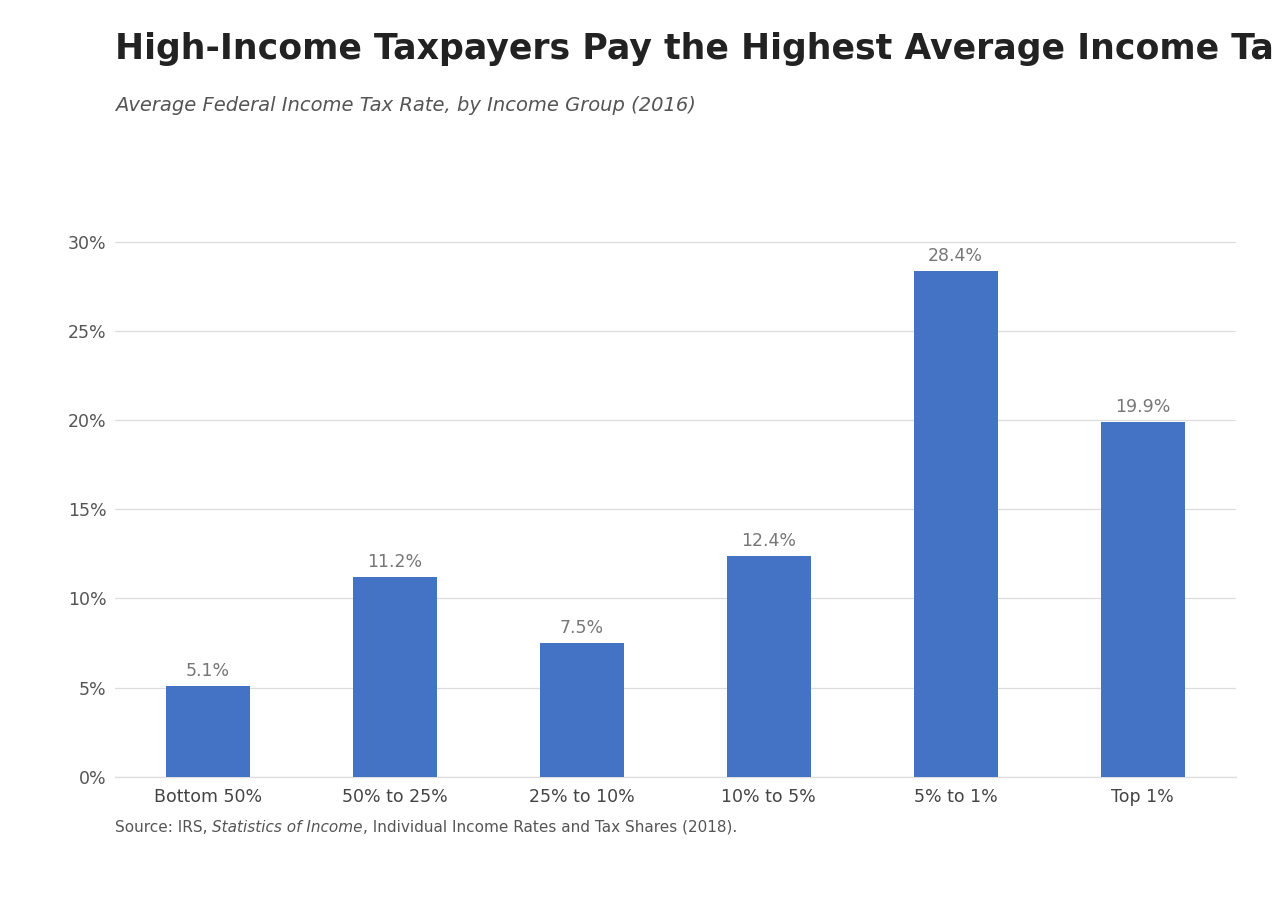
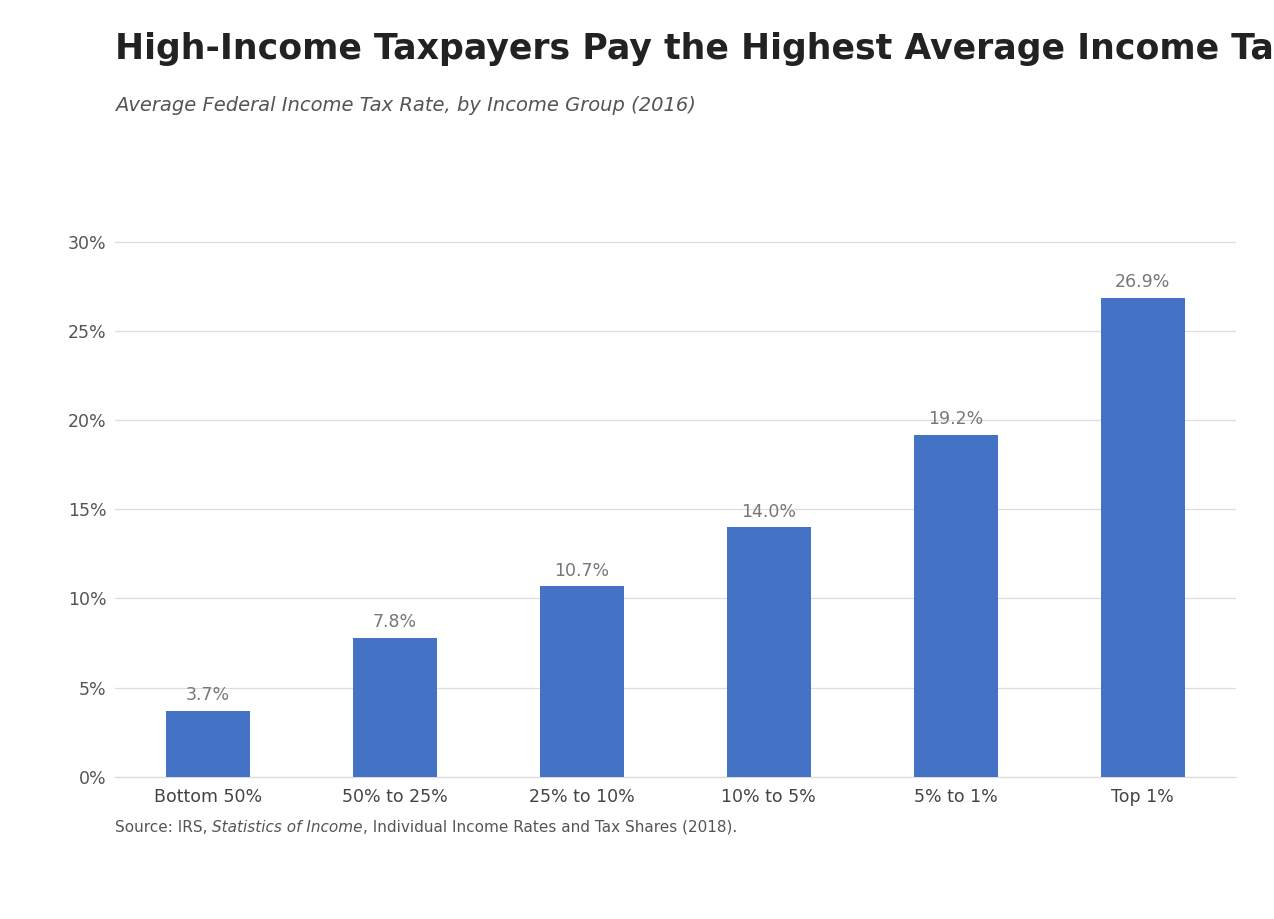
Bottom 50%: 5.1% -> 3.7%
50% to 25%: 11.2% -> 7.8%
25% to 10%: 7.5% -> 10.7%
10% to 5%: 12.4% -> 14.0%
5% to 1%: 28.4% -> 19.2%
Top 1%: 19.9% -> 26.9%
